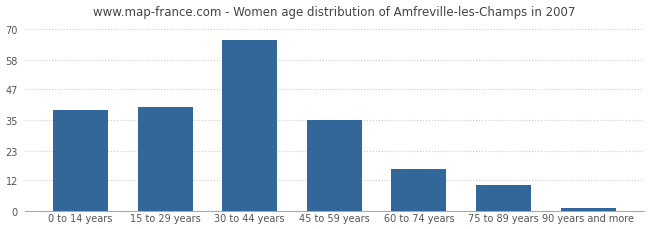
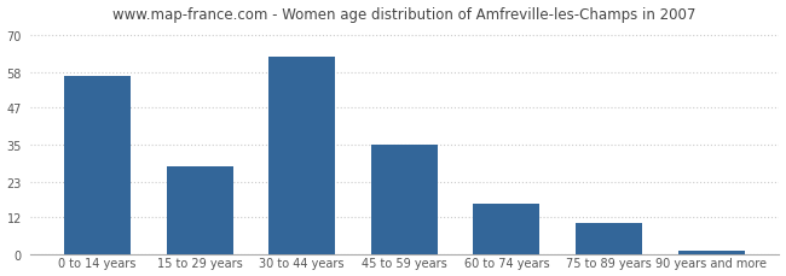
0 to 14 years: 39 -> 57
15 to 29 years: 40 -> 28
30 to 44 years: 66 -> 63
